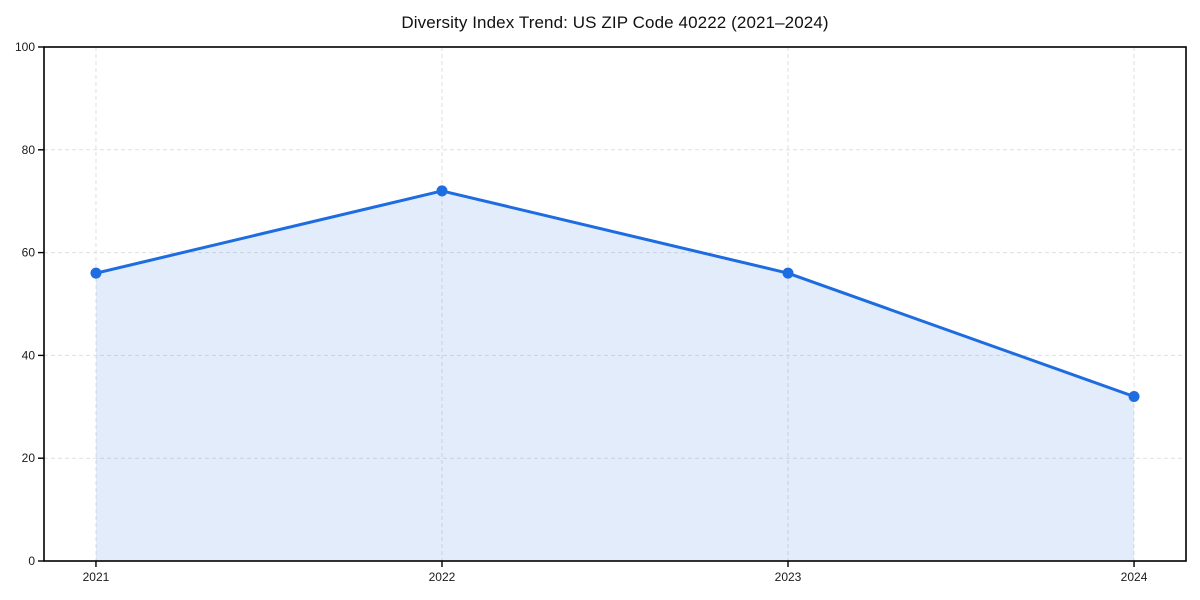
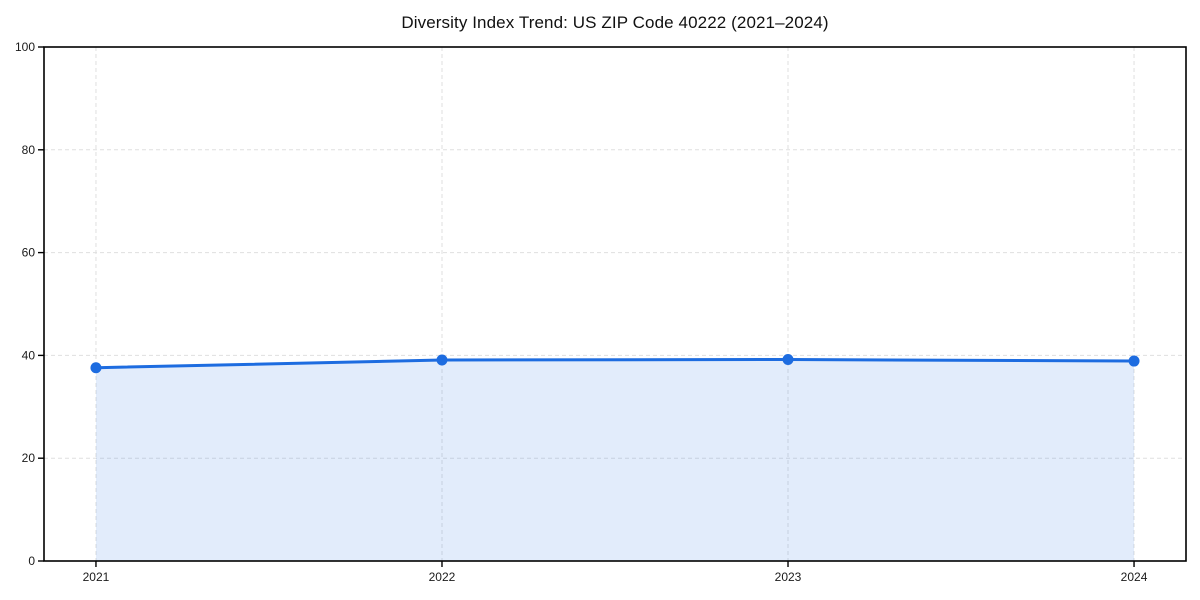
2021: 56 -> 38
2022: 72 -> 39
2023: 56 -> 39
2024: 32 -> 39
